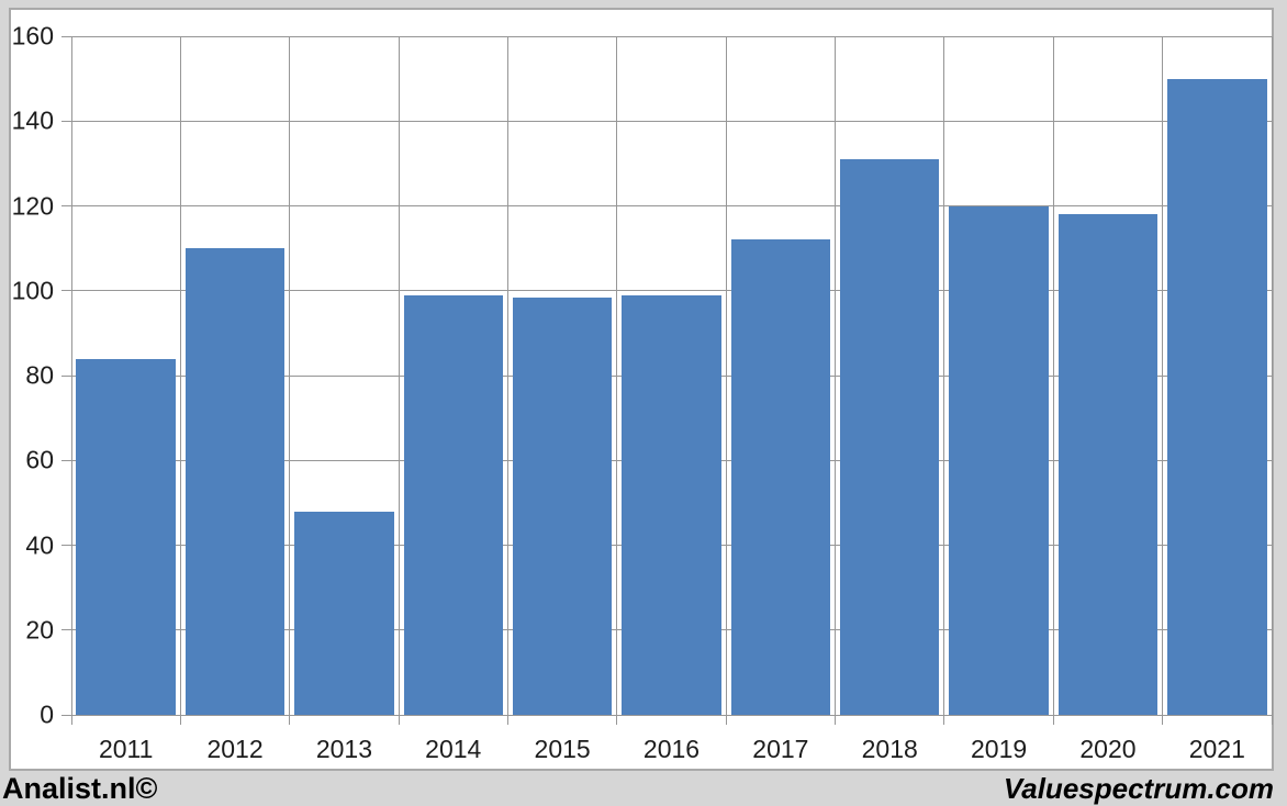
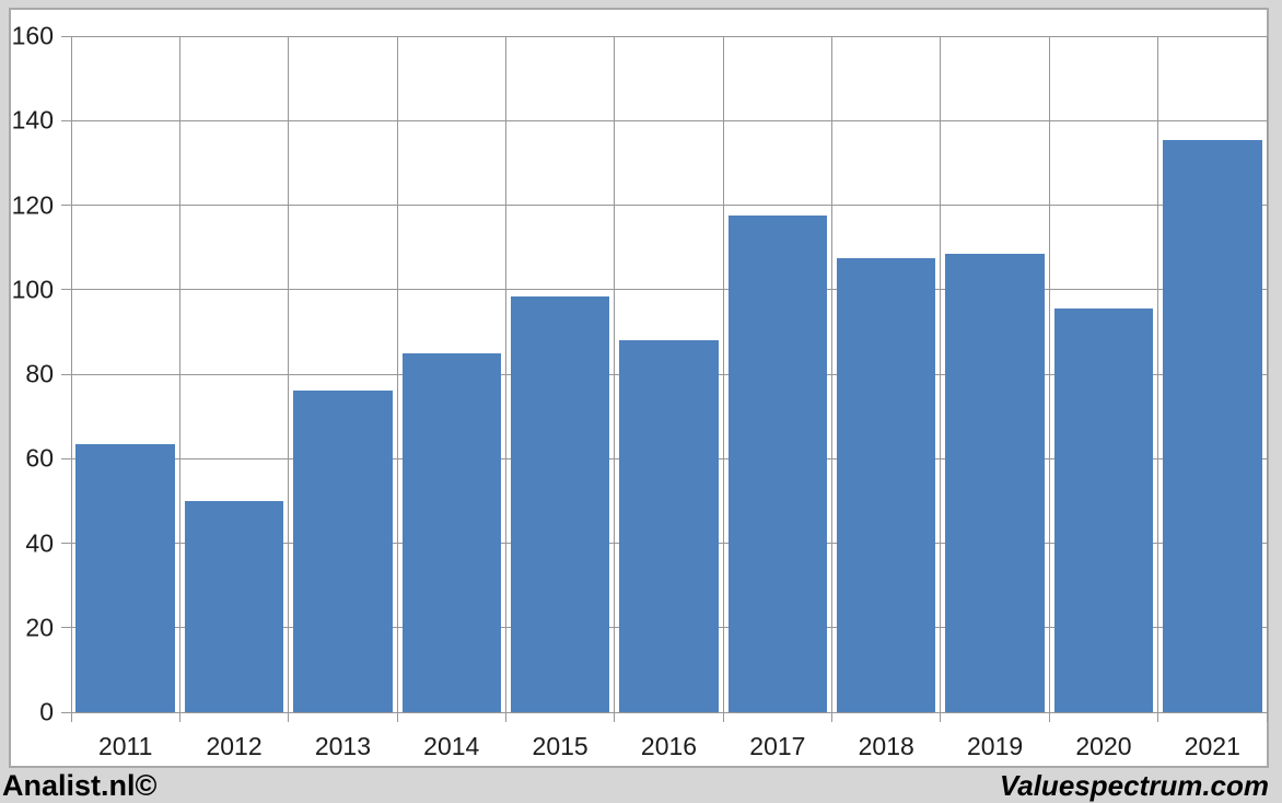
2011: 84 -> 64
2012: 110 -> 50
2013: 48 -> 76
2014: 99 -> 85
2016: 99 -> 88
2017: 112 -> 118
2018: 131 -> 108
2019: 120 -> 108
2020: 118 -> 96
2021: 150 -> 136
